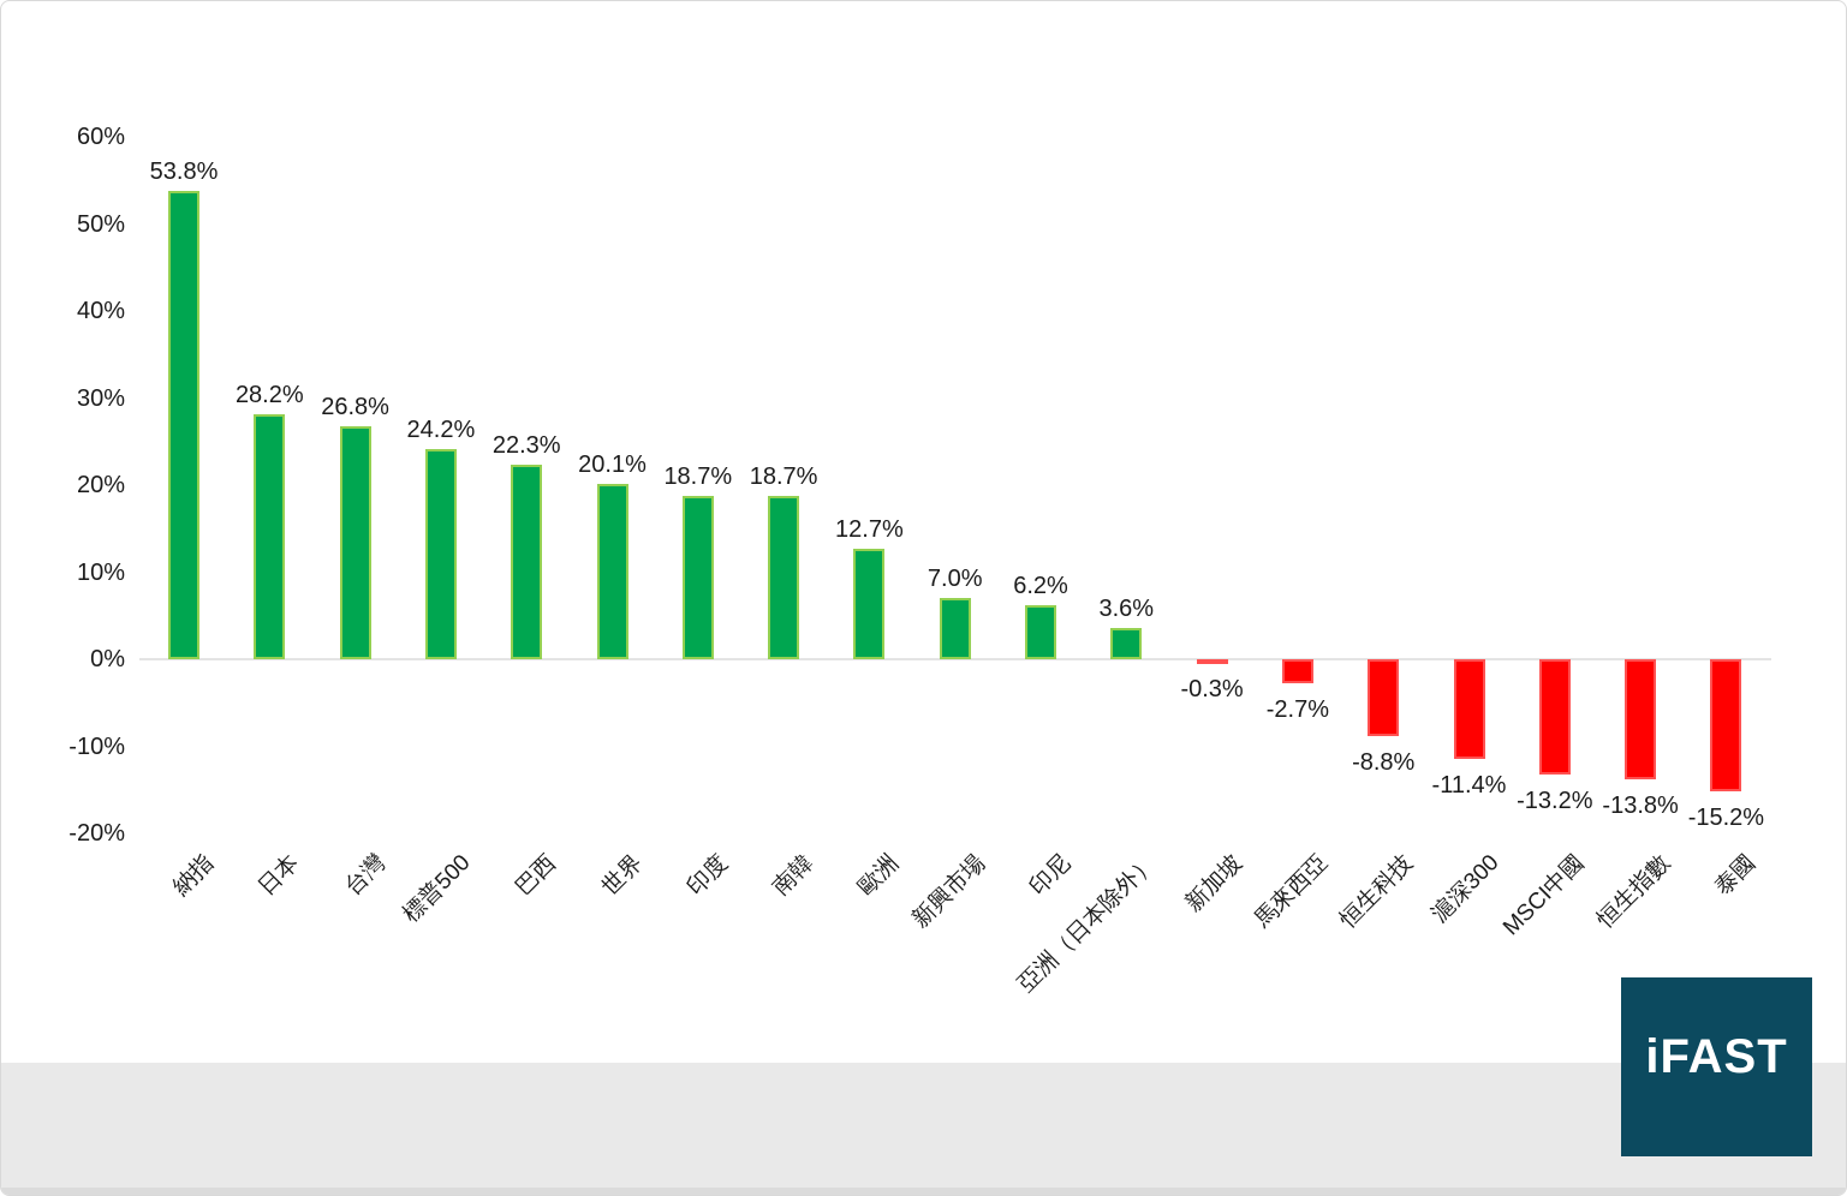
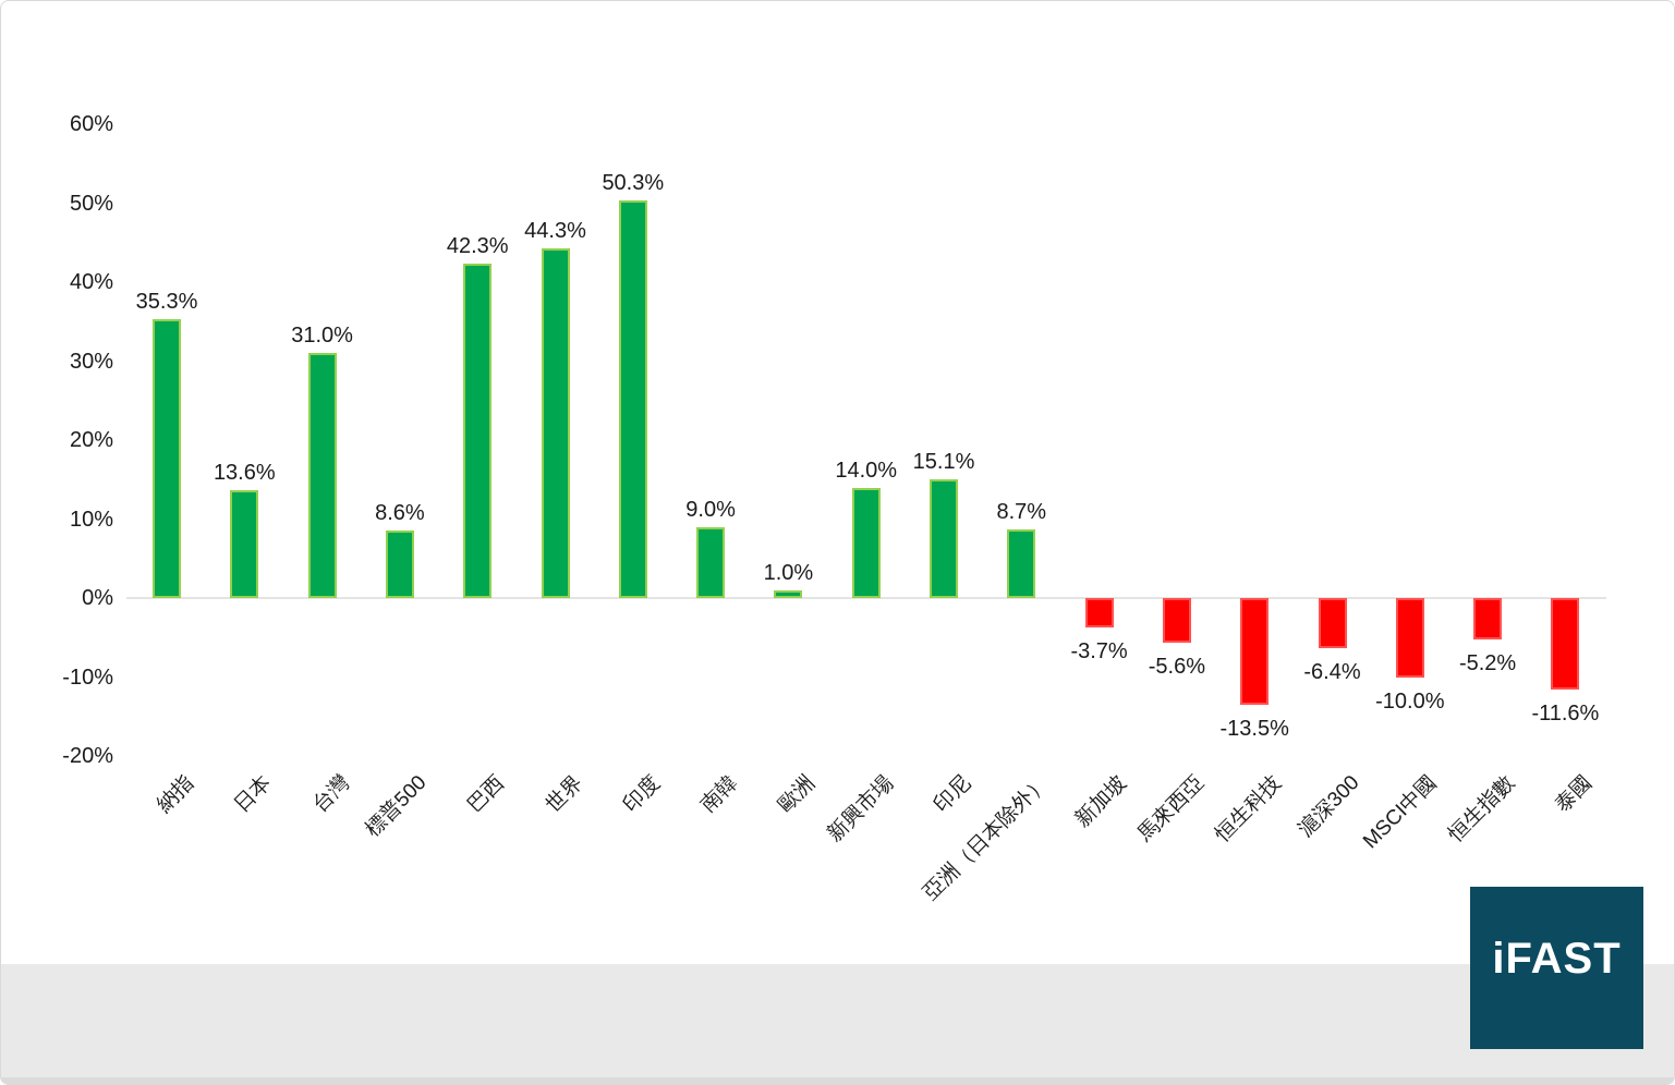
納指: 53.8% -> 35.3%
日本: 28.2% -> 13.6%
台灣: 26.8% -> 31.0%
標普500: 24.2% -> 8.6%
巴西: 22.3% -> 42.3%
世界: 20.1% -> 44.3%
印度: 18.7% -> 50.3%
南韓: 18.7% -> 9.0%
歐洲: 12.7% -> 1.0%
新興市場: 7.0% -> 14.0%
印尼: 6.2% -> 15.1%
亞洲（日本除外）: 3.6% -> 8.7%
新加坡: -0.3% -> -3.7%
馬來西亞: -2.7% -> -5.6%
恒生科技: -8.8% -> -13.5%
滬深300: -11.4% -> -6.4%
MSCI中國: -13.2% -> -10.0%
恒生指數: -13.8% -> -5.2%
泰國: -15.2% -> -11.6%
